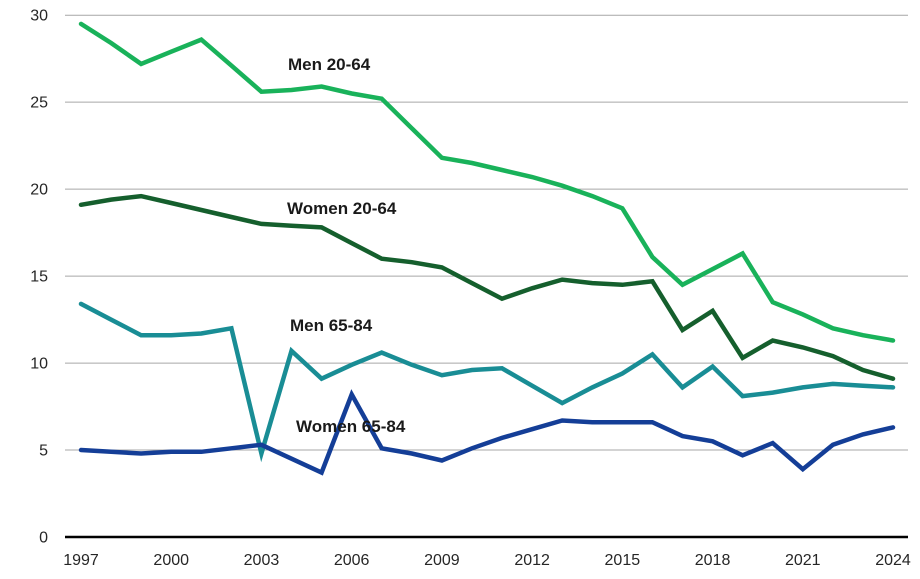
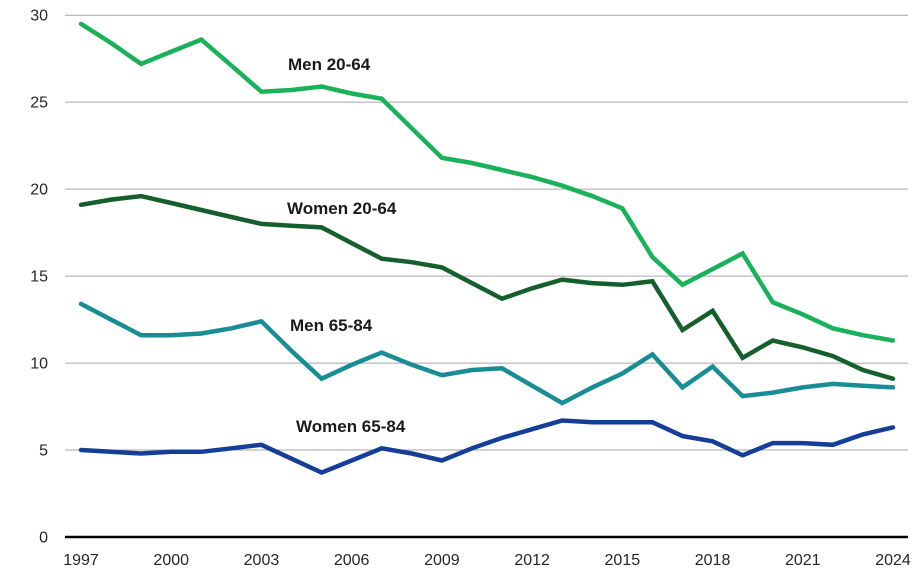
Men 65-84/2003: 4.8 -> 12.4
Women 65-84/2006: 8.2 -> 4.4
Women 65-84/2021: 3.9 -> 5.4
